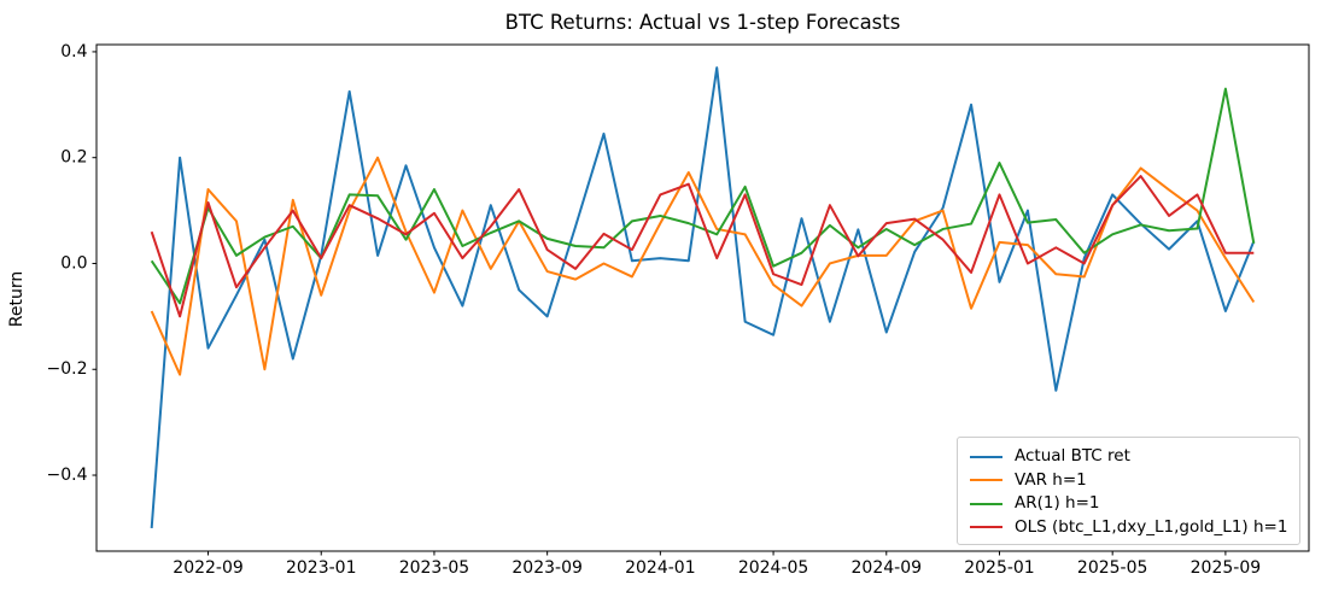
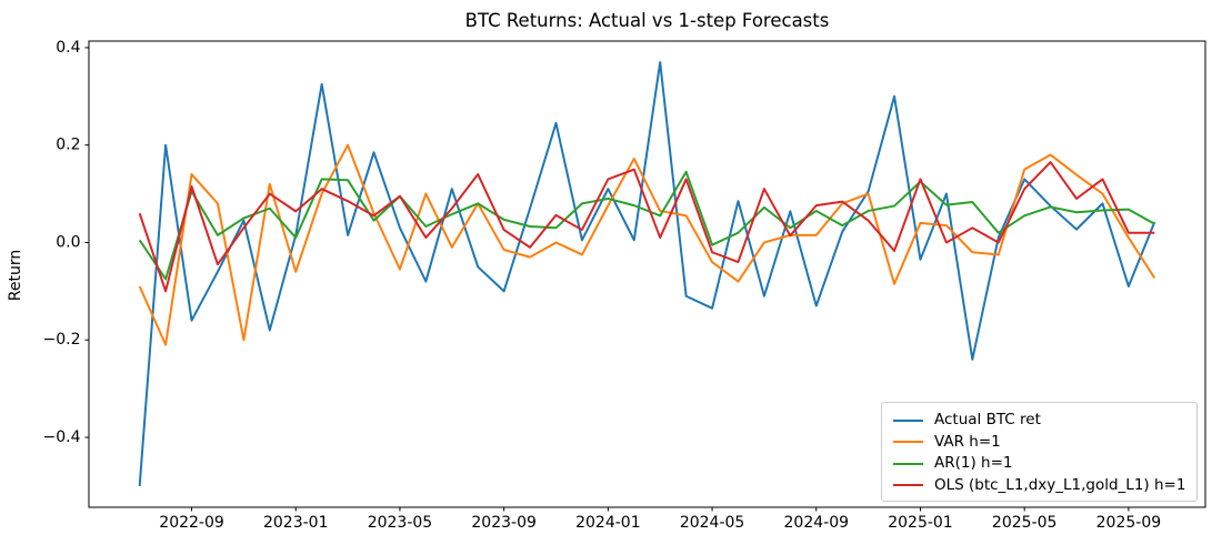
OLS (btc_L1,dxy_L1,gold_L1) h=1/2023-01: 0.01 -> 0.06
AR(1) h=1/2023-05: 0.14 -> 0.10
Actual BTC ret/2024-01: 0.01 -> 0.11
AR(1) h=1/2025-01: 0.19 -> 0.12
VAR h=1/2025-05: 0.11 -> 0.15
AR(1) h=1/2025-09: 0.33 -> 0.07
